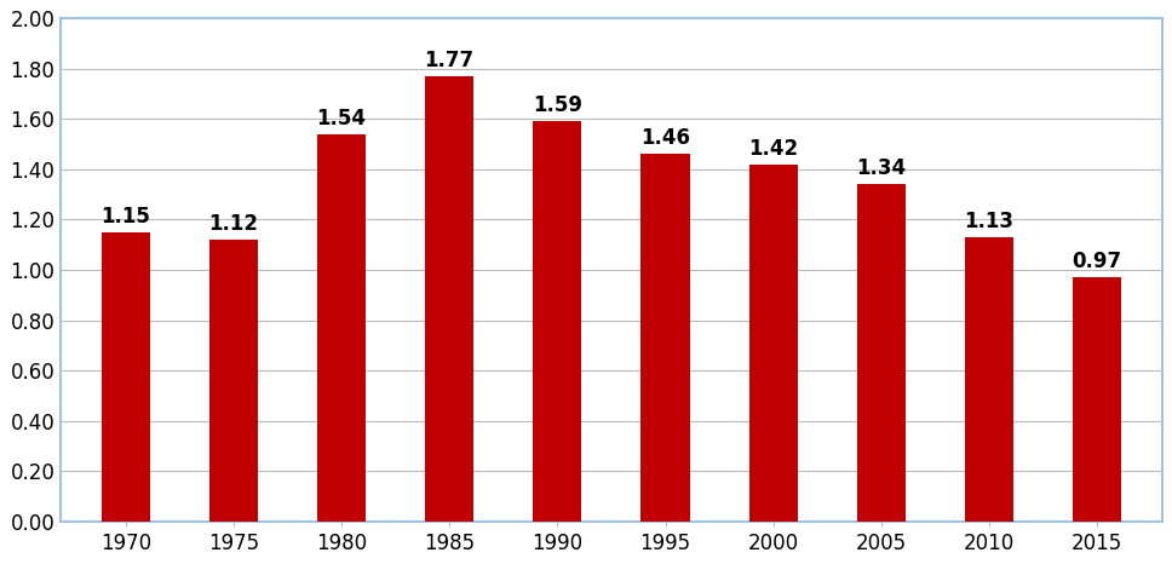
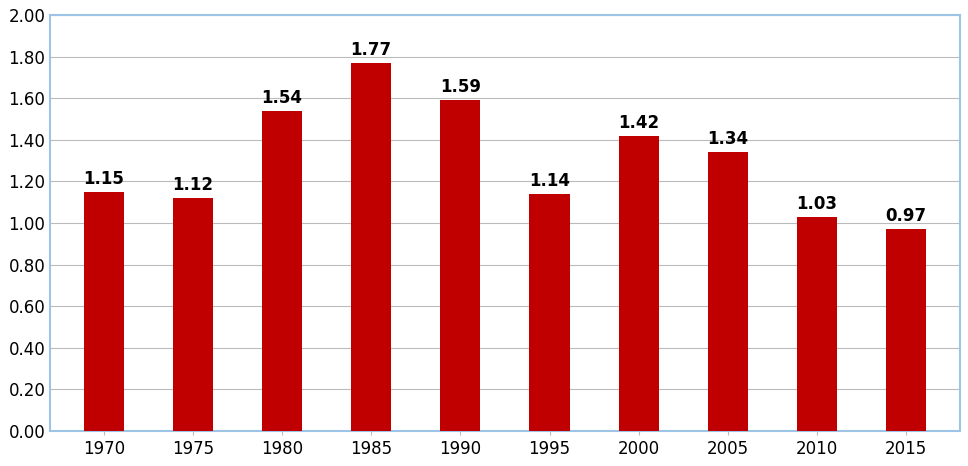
1995: 1.46 -> 1.14
2010: 1.13 -> 1.03
